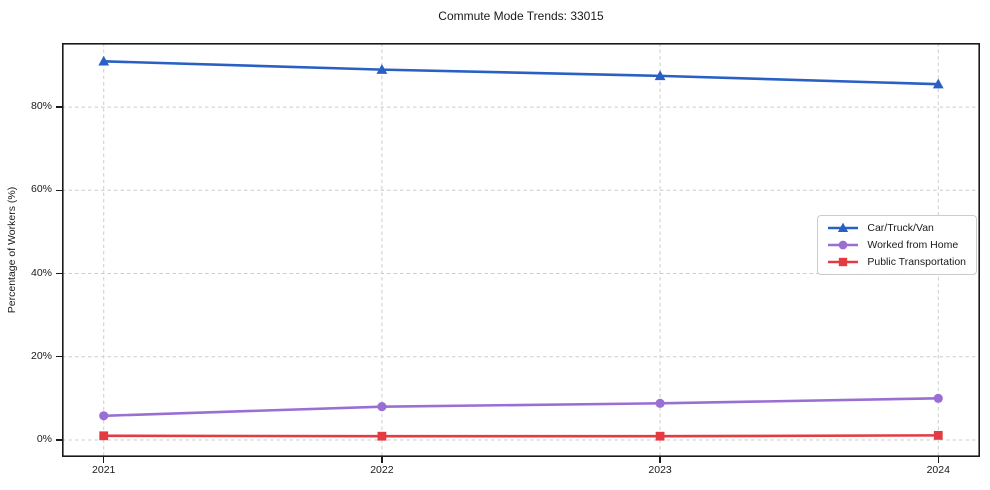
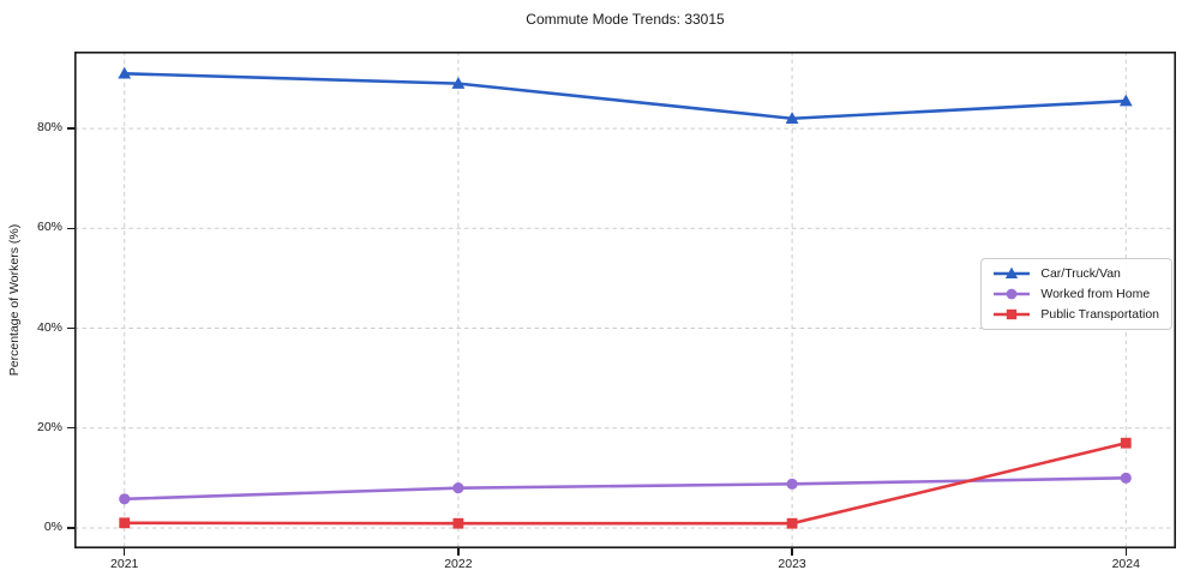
Car/Truck/Van/2023: 88% -> 82%
Public Transportation/2024: 1% -> 17%
